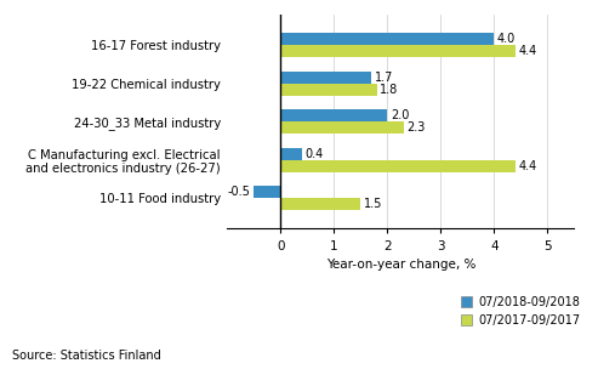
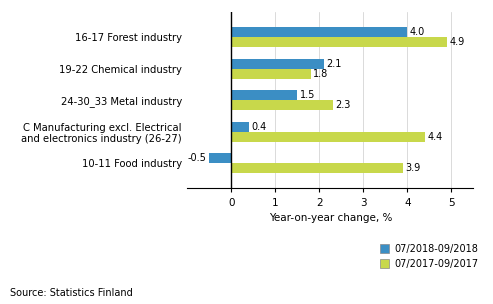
07/2017-09/2017/16-17 Forest industry: 4.4 -> 4.9
07/2018-09/2018/19-22 Chemical industry: 1.7 -> 2.1
07/2018-09/2018/24-30_33 Metal industry: 2.0 -> 1.5
07/2017-09/2017/10-11 Food industry: 1.5 -> 3.9
